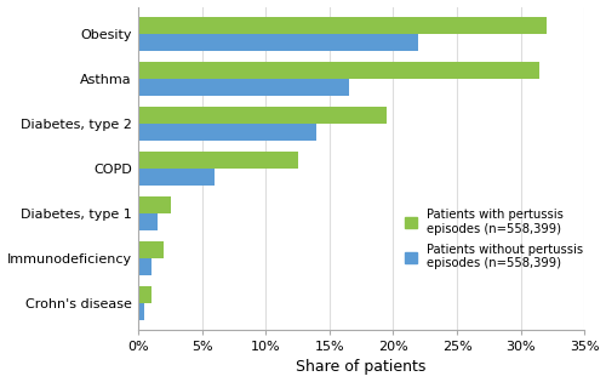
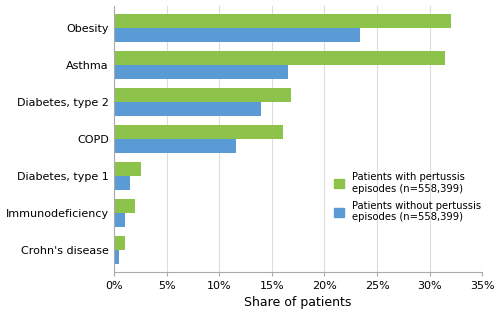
Patients without pertussis episodes (n=558,399)/Obesity: 22.0% -> 23.4%
Patients with pertussis episodes (n=558,399)/Diabetes, type 2: 19.5% -> 16.8%
Patients with pertussis episodes (n=558,399)/COPD: 12.5% -> 16.1%
Patients without pertussis episodes (n=558,399)/COPD: 6.0% -> 11.6%
